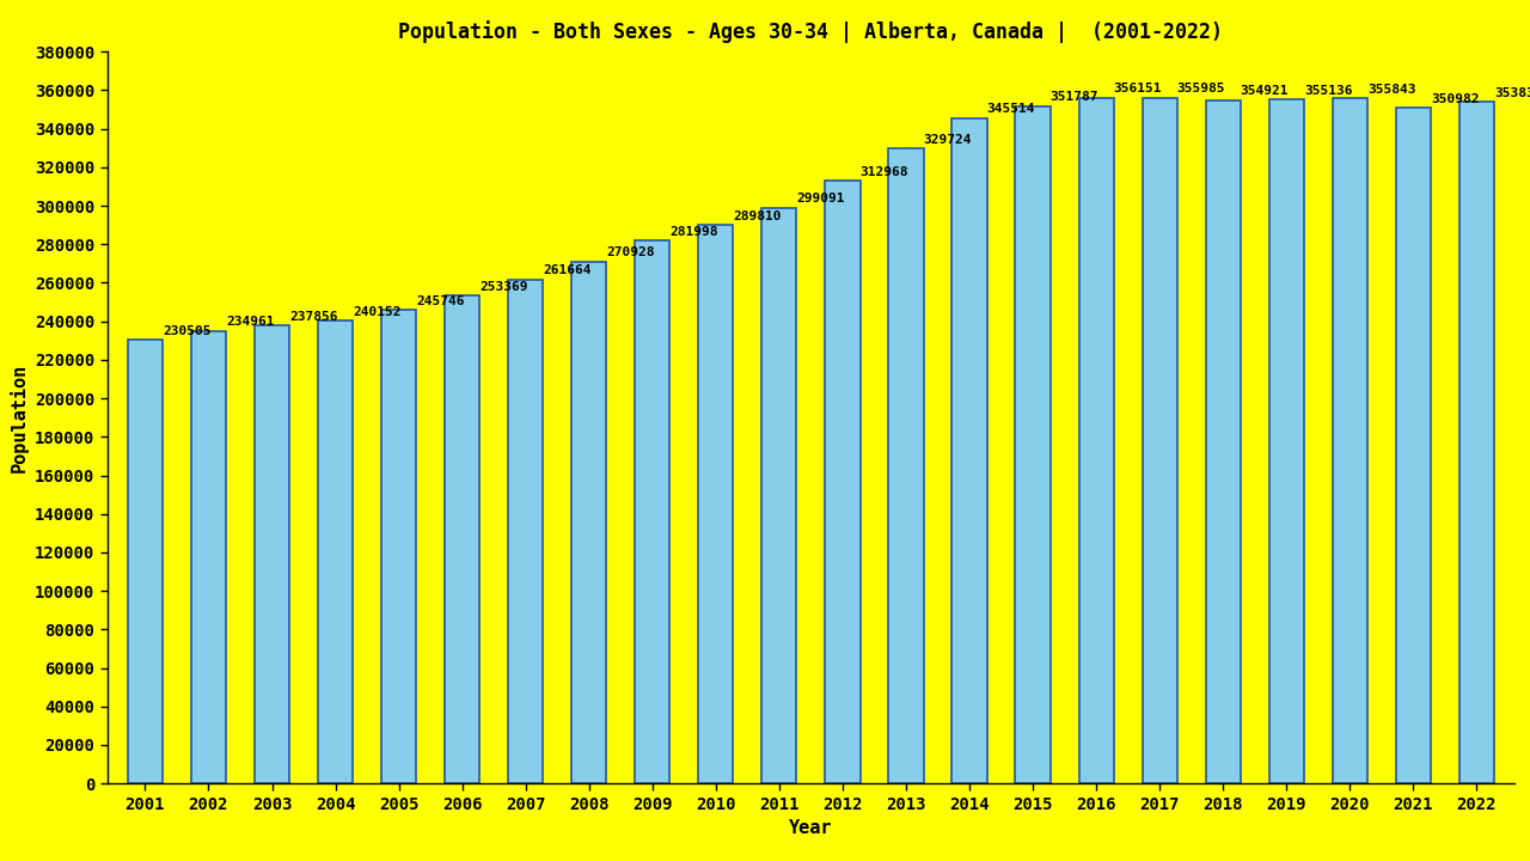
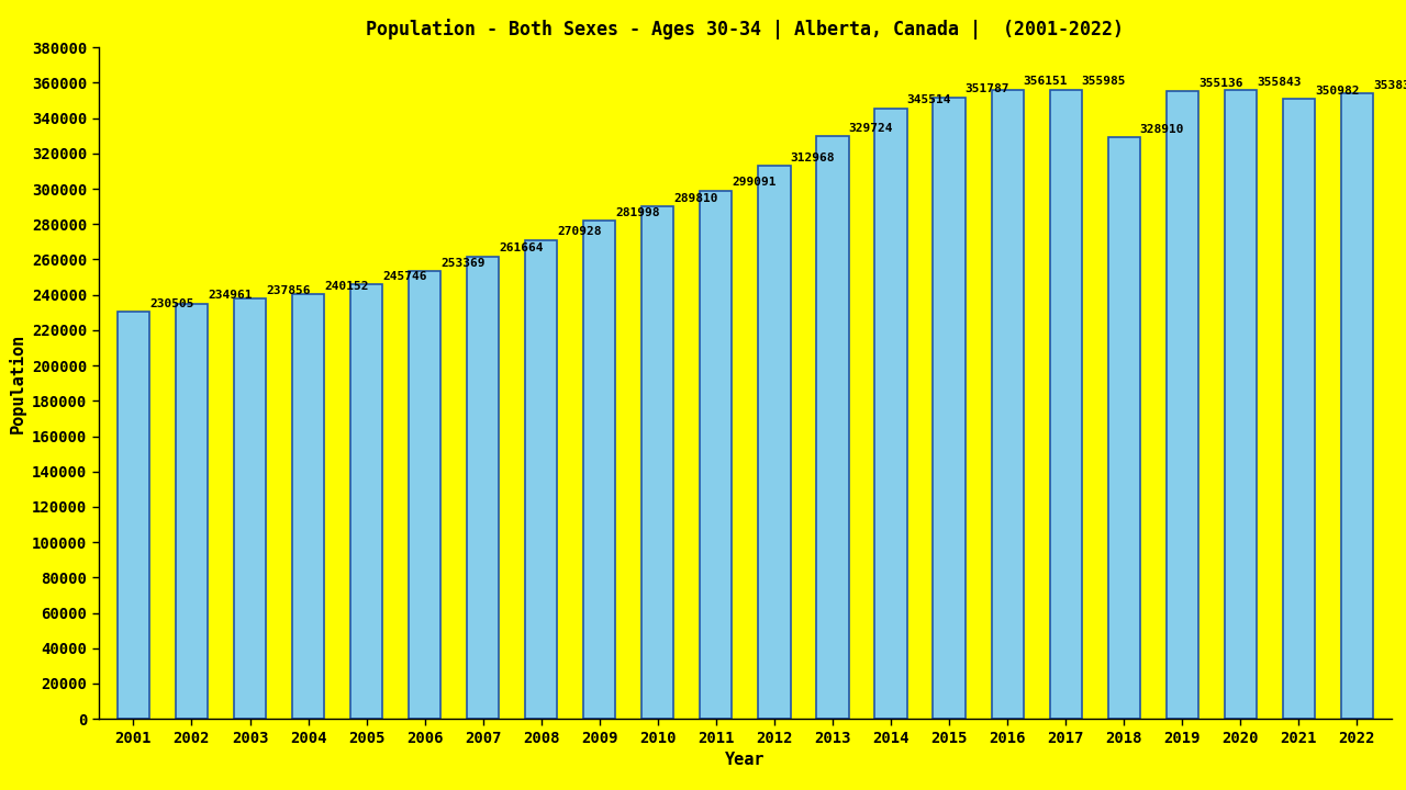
2018: 354921 -> 328910
